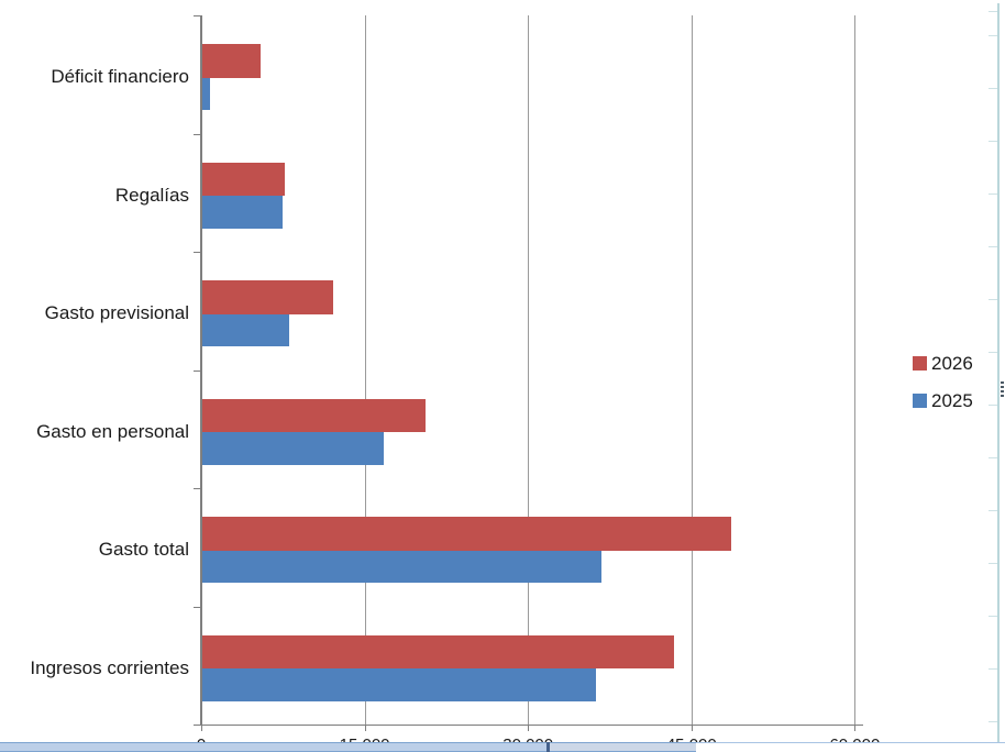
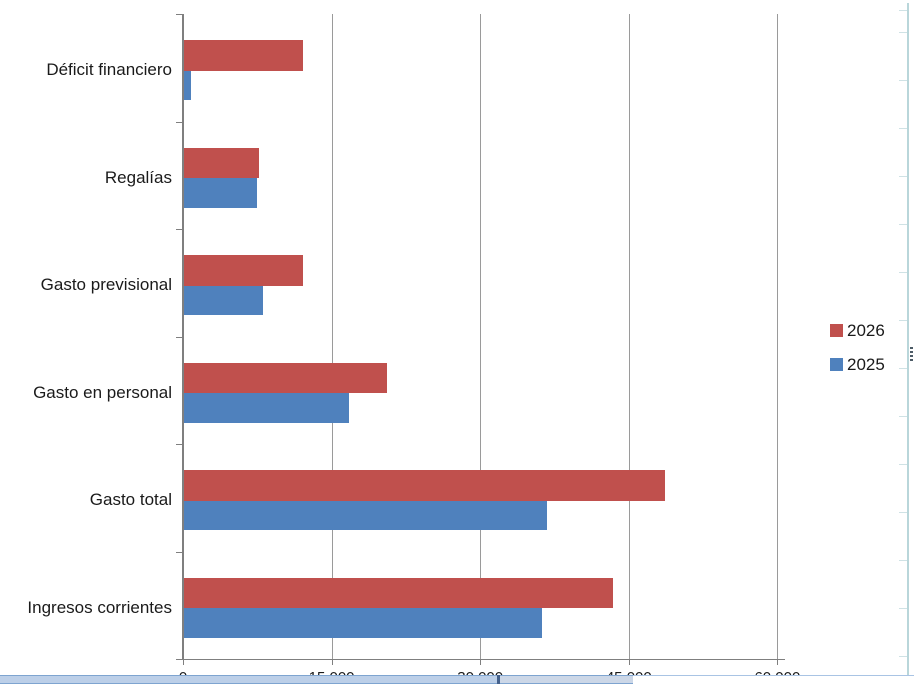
2026/Déficit financiero: 5000 -> 12000
